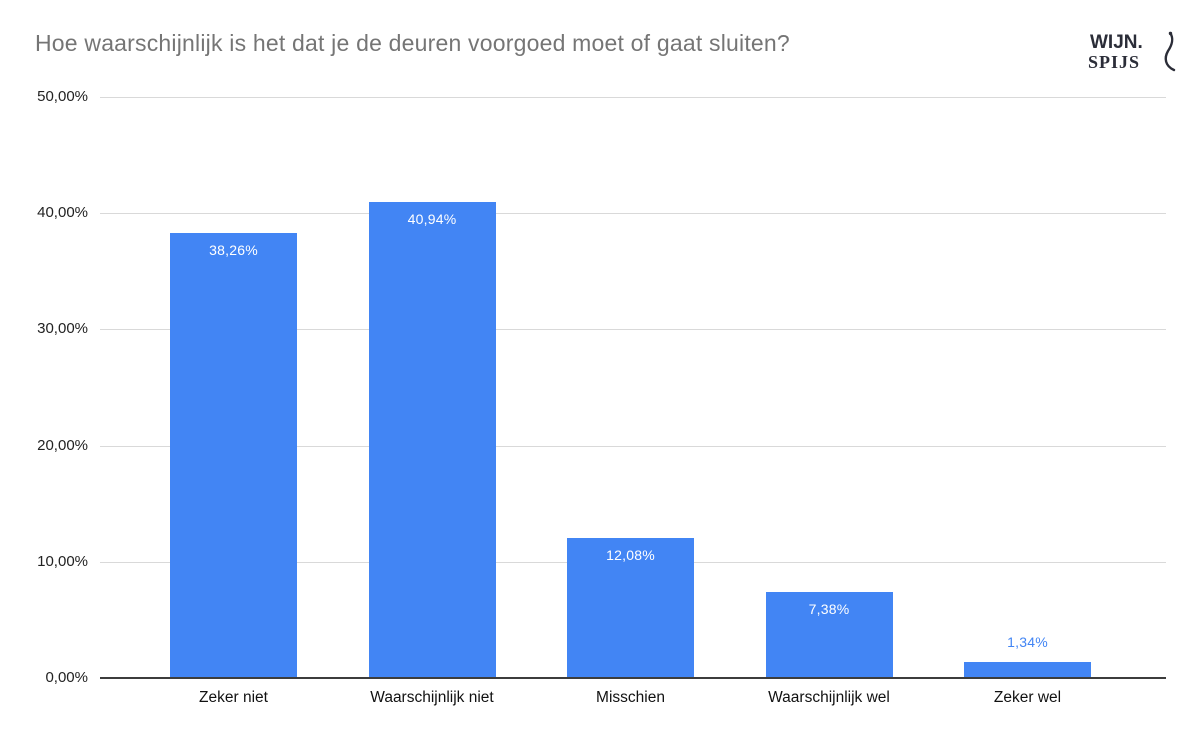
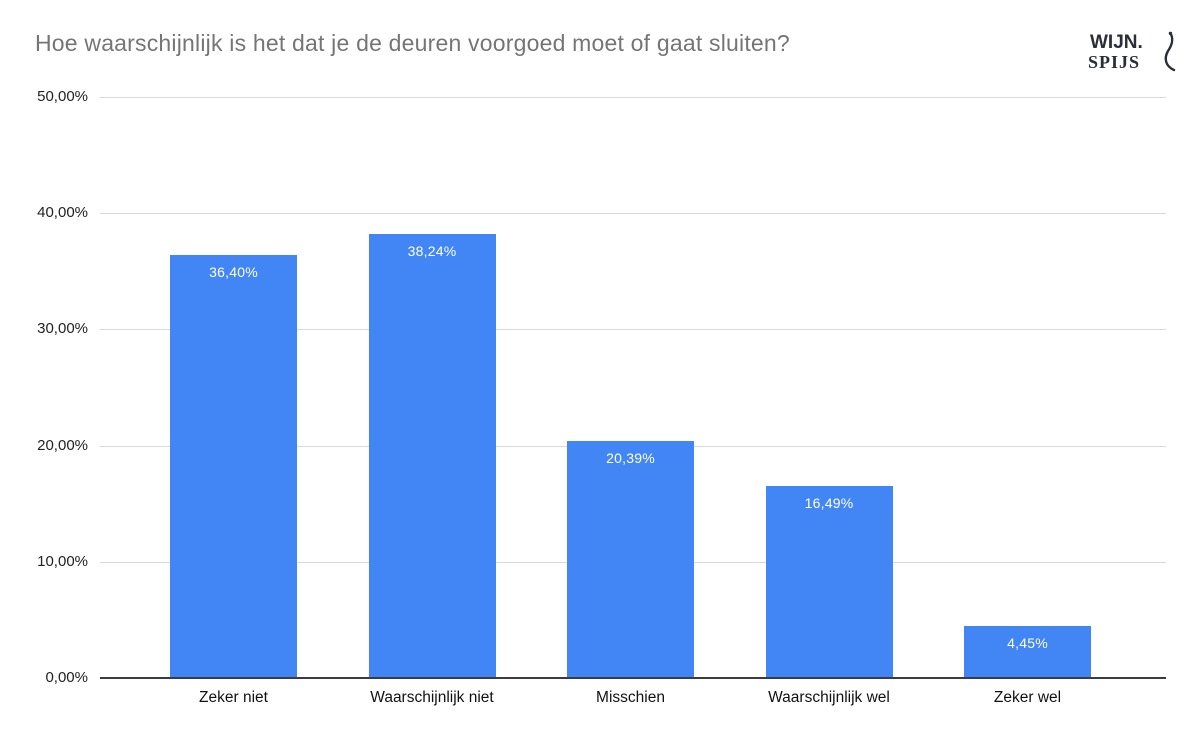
Zeker niet: 38,26% -> 36,40%
Waarschijnlijk niet: 40,94% -> 38,24%
Misschien: 12,08% -> 20,39%
Waarschijnlijk wel: 7,38% -> 16,49%
Zeker wel: 1,34% -> 4,45%
